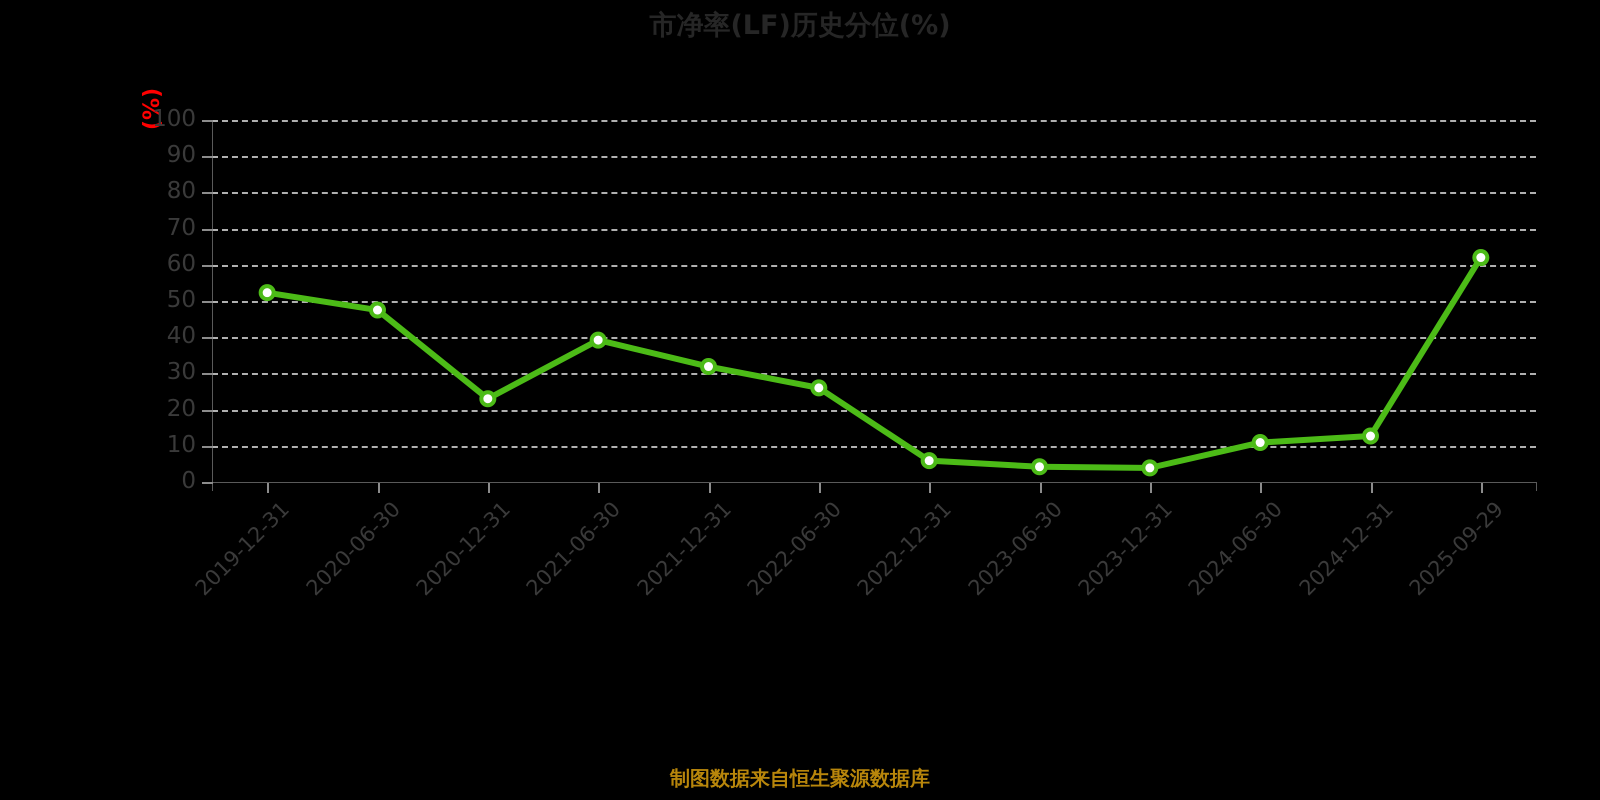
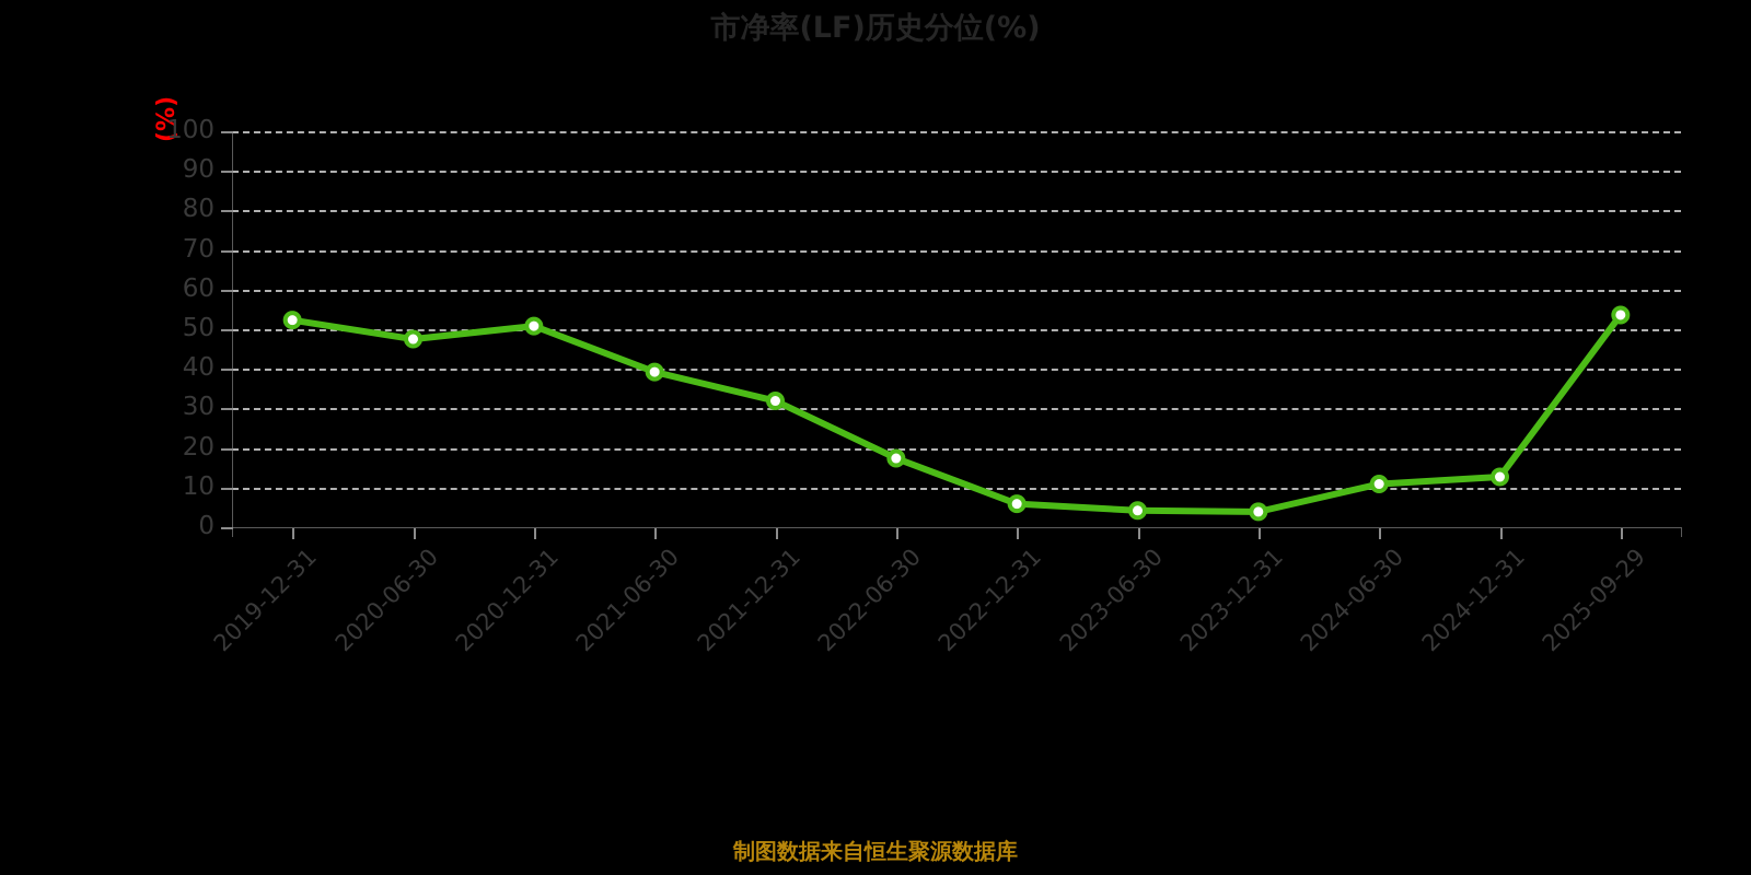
2020-12-31: 23 -> 51
2022-06-30: 26 -> 17
2025-09-29: 62 -> 54
